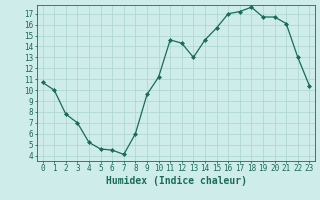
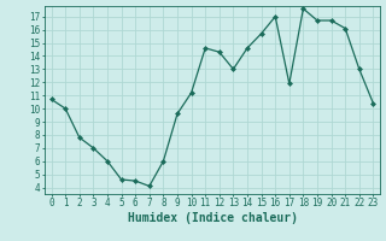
4: 5.2 -> 6.0
17: 17.2 -> 11.9
